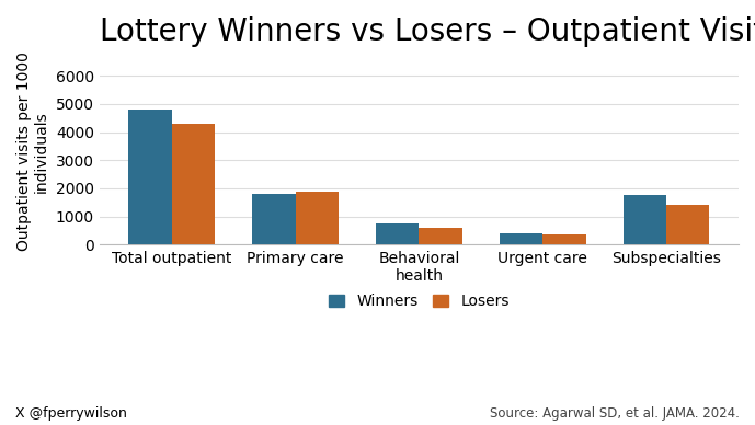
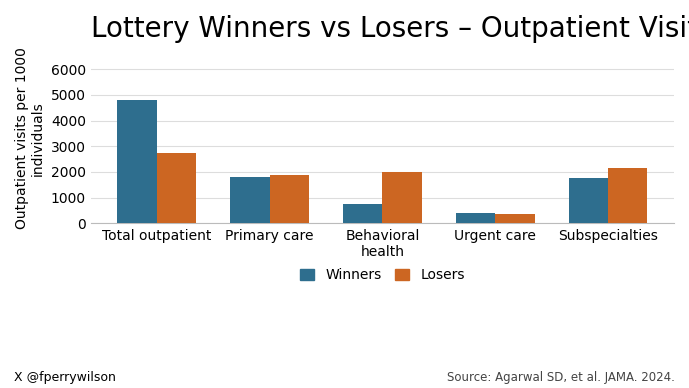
Losers/Total outpatient: 4300 -> 2750
Losers/Behavioral health: 610 -> 2000
Losers/Subspecialties: 1400 -> 2150
